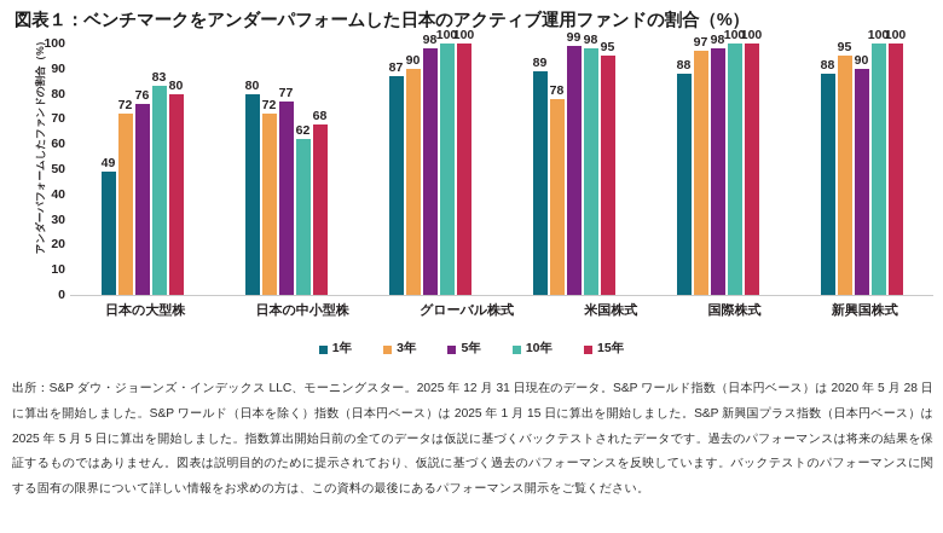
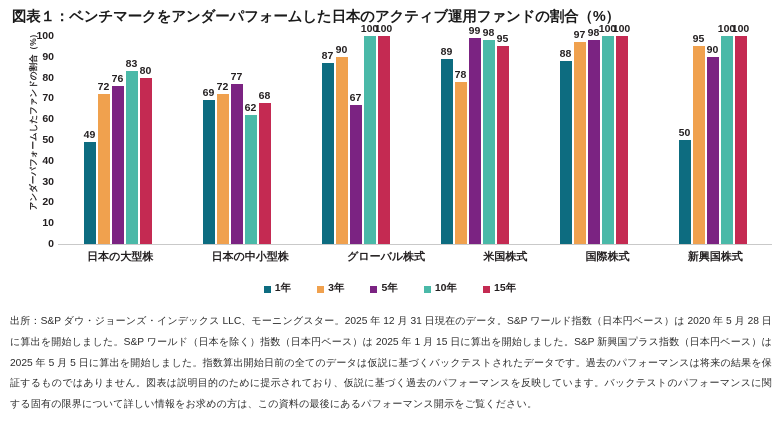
1年/日本の中小型株: 80 -> 69
5年/グローバル株式: 98 -> 67
1年/新興国株式: 88 -> 50
